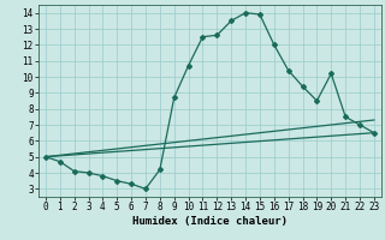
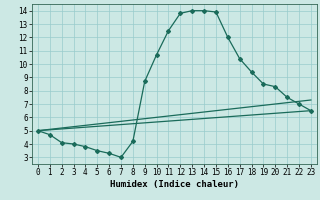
12: 12.6 -> 13.8
13: 13.5 -> 14.0
20: 10.2 -> 8.3
